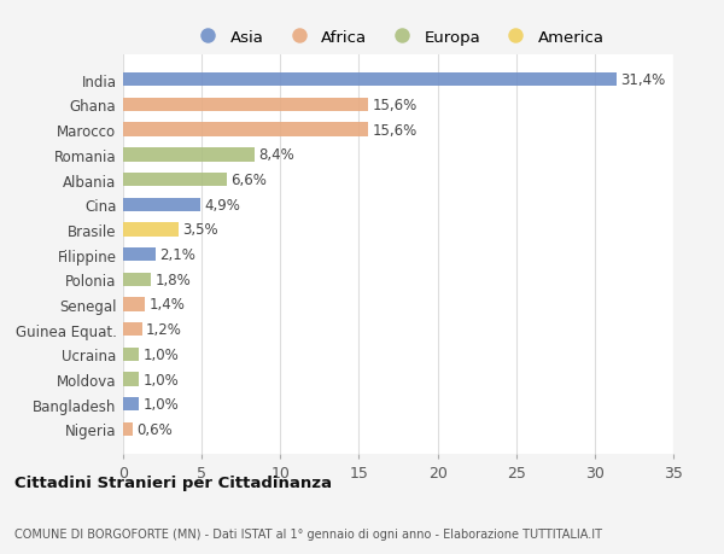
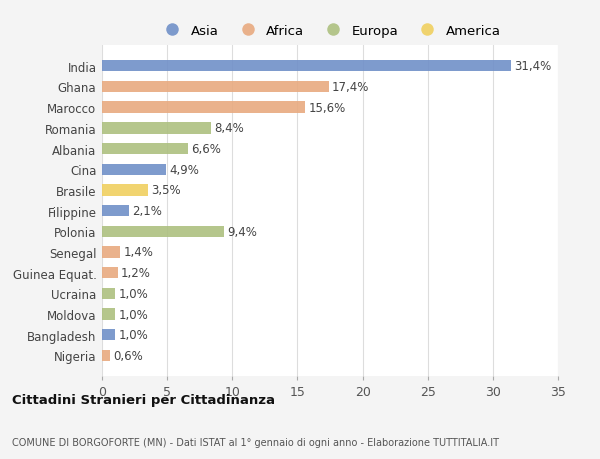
Ghana: 15,6% -> 17,4%
Polonia: 1,8% -> 9,4%
